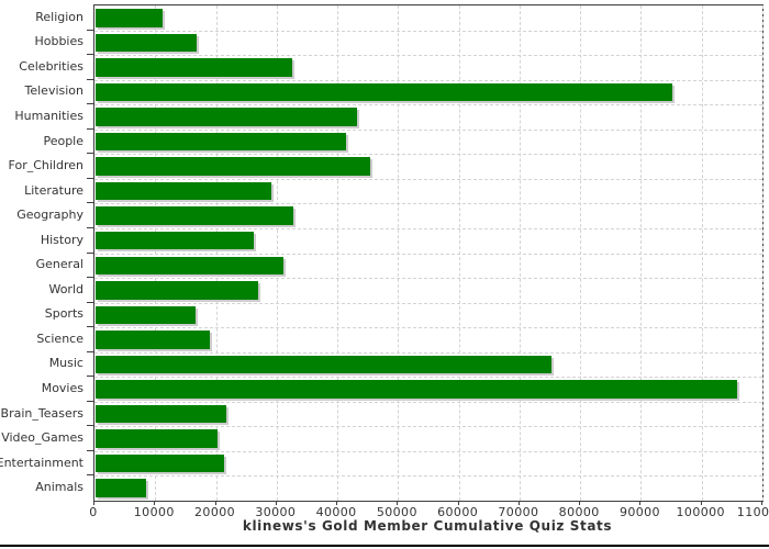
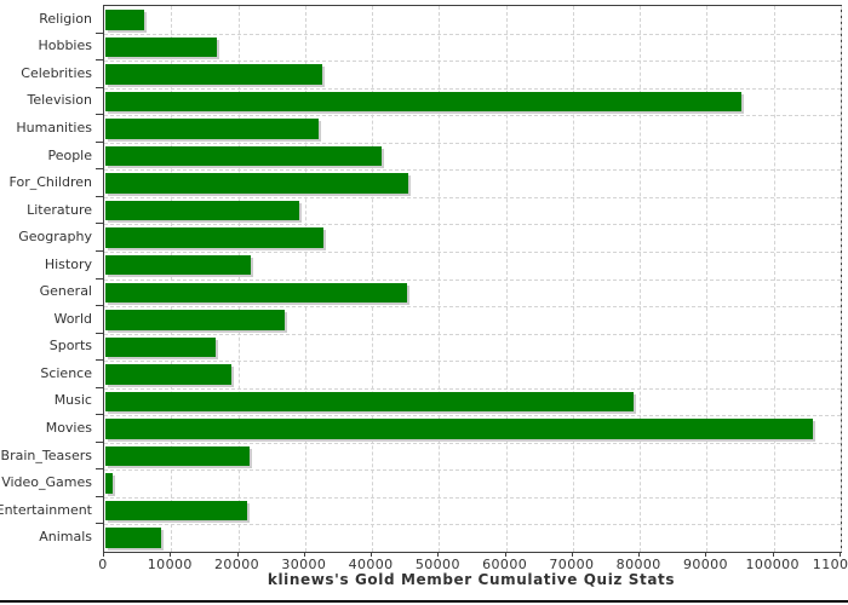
Religion: 11000 -> 6000
Humanities: 43000 -> 32000
History: 26000 -> 22000
General: 31000 -> 45000
Music: 75000 -> 79000
Video_Games: 20000 -> 1000
